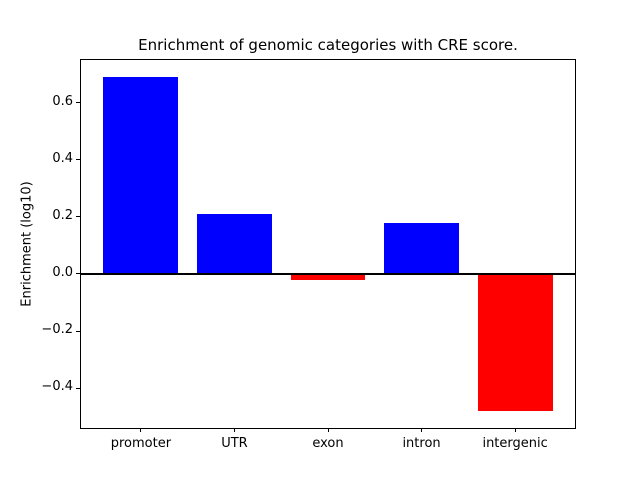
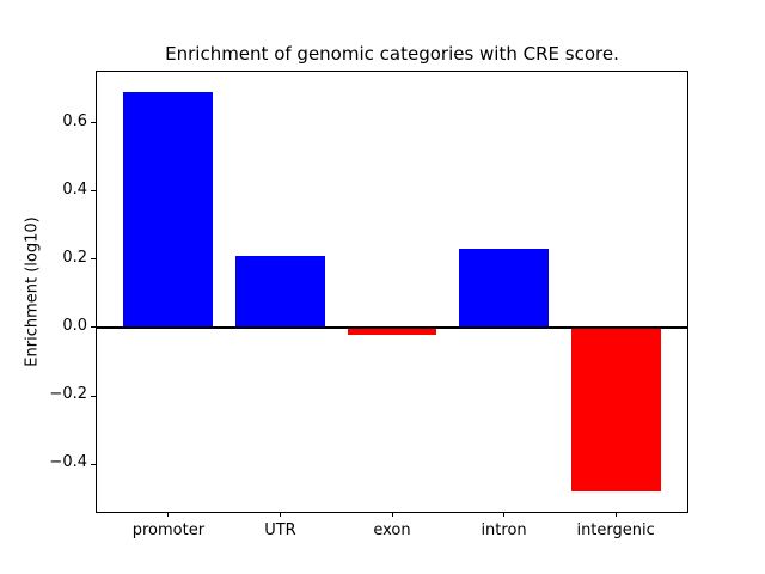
intron: 0.18 -> 0.23
